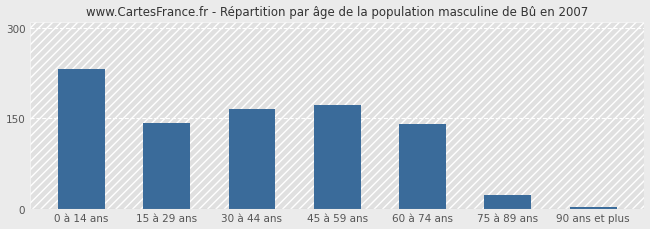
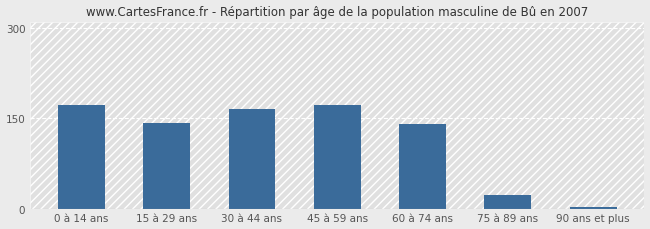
0 à 14 ans: 232 -> 172
